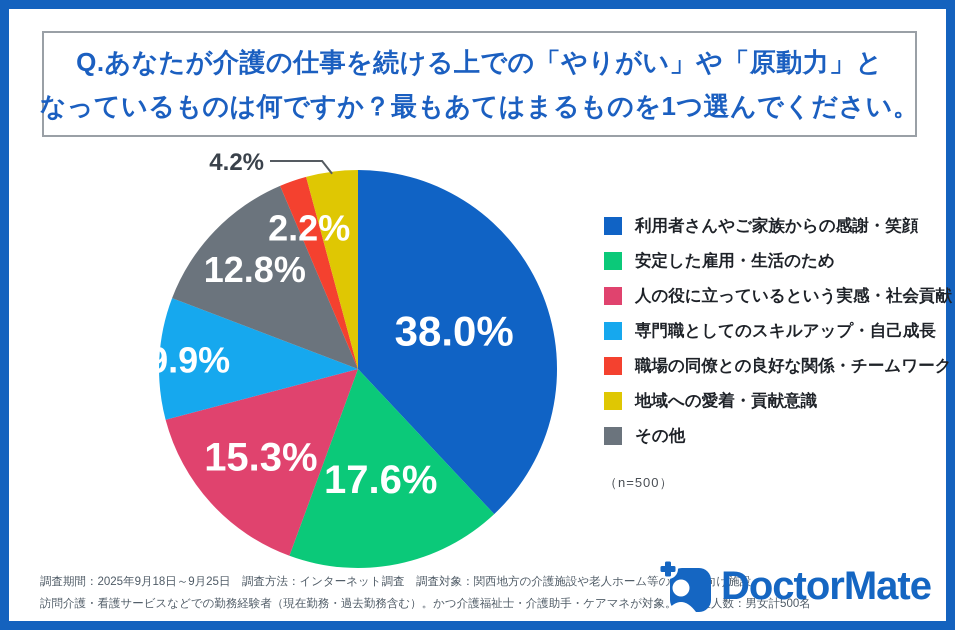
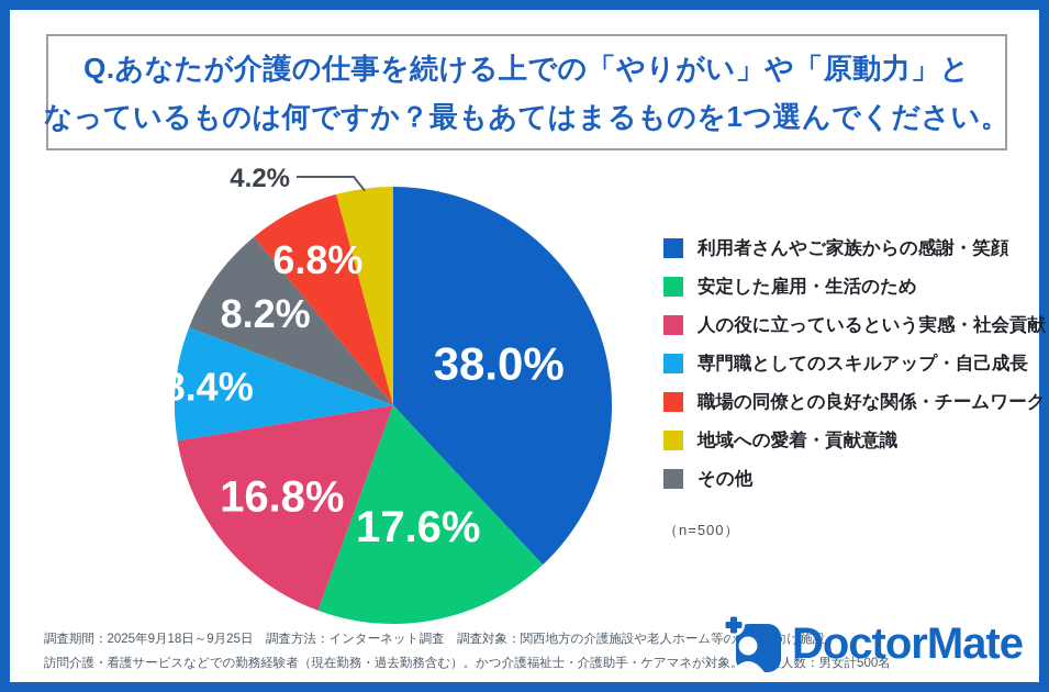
人の役に立っているという実感・社会貢献: 15.3% -> 16.8%
専門職としてのスキルアップ・自己成長: 9.9% -> 8.4%
その他: 12.8% -> 8.2%
職場の同僚との良好な関係・チームワーク: 2.2% -> 6.8%
